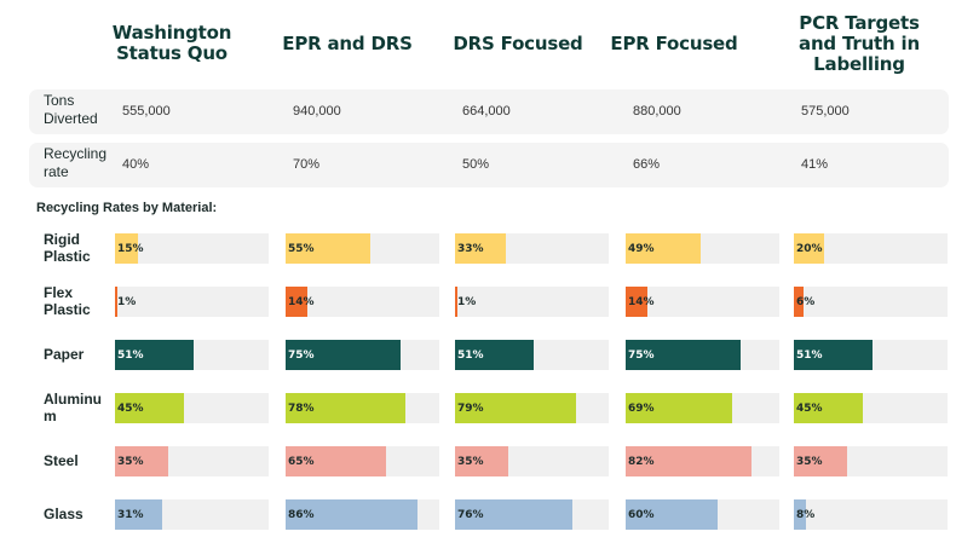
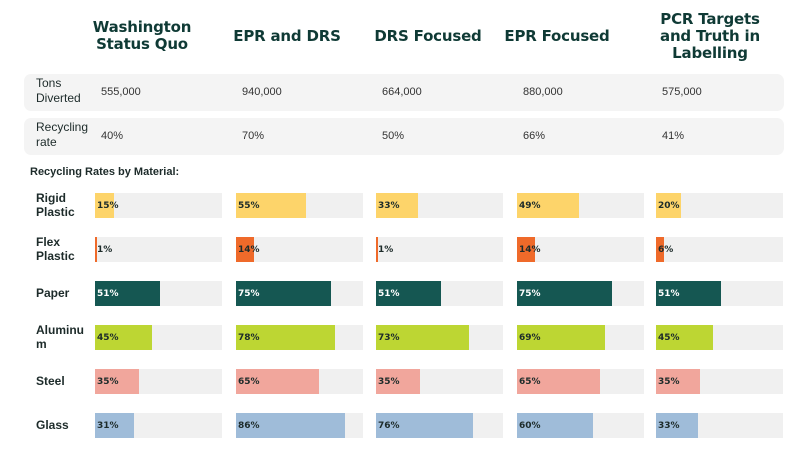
DRS Focused/Aluminum: 79% -> 73%
EPR Focused/Steel: 82% -> 65%
PCR Targets and Truth in Labelling/Glass: 8% -> 33%
